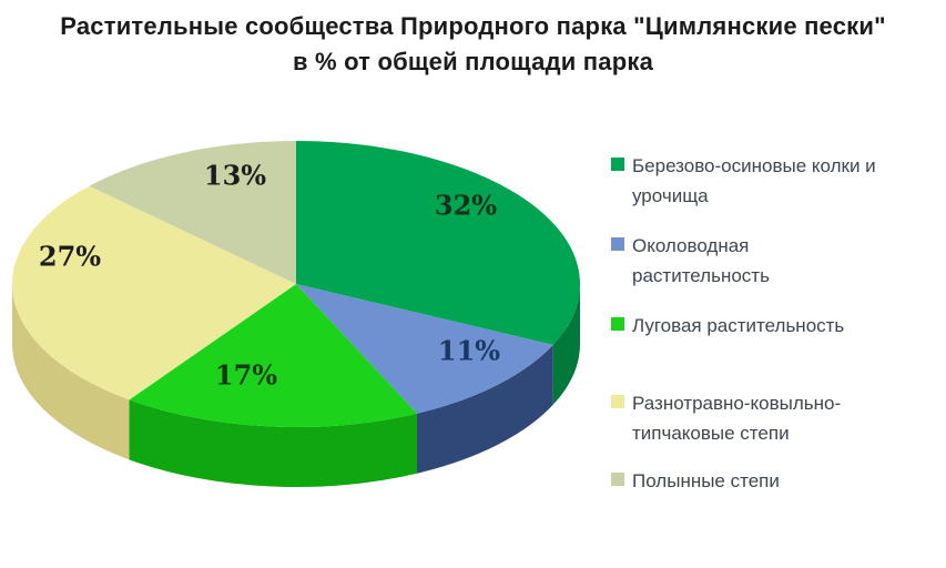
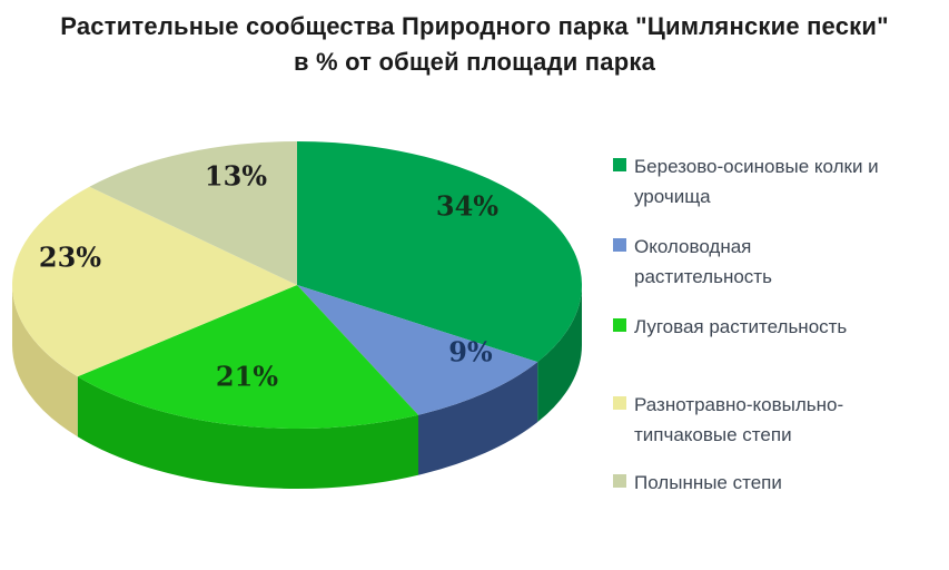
Березово-осиновые колки и урочища: 32% -> 34%
Околоводная растительность: 11% -> 9%
Луговая растительность: 17% -> 21%
Разнотравно-ковыльно-типчаковые степи: 27% -> 23%
